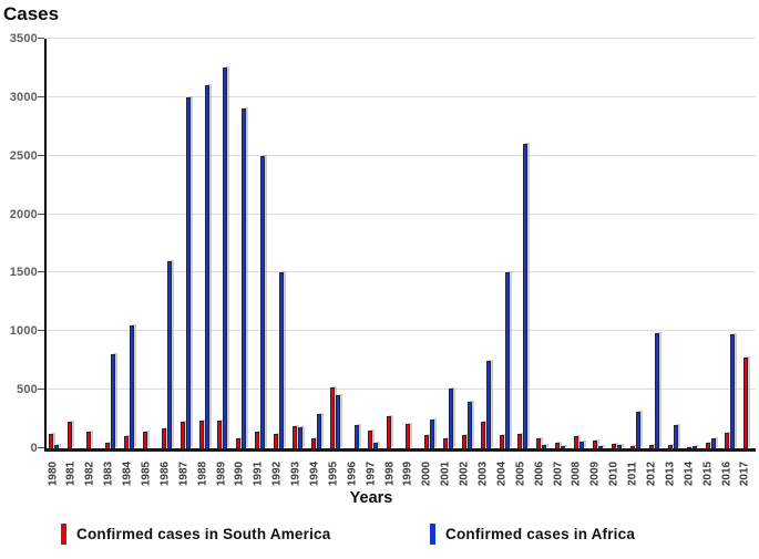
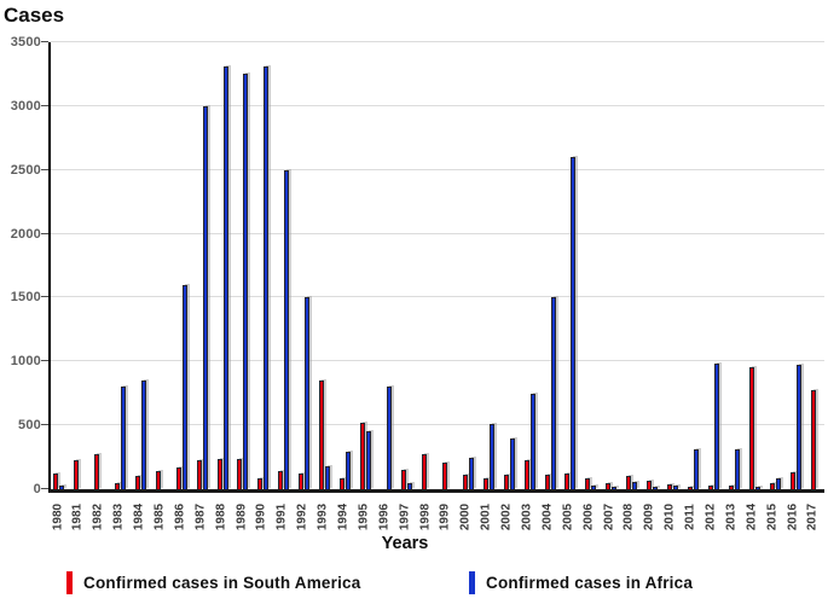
Confirmed cases in South America/1982: 140 -> 270
Confirmed cases in Africa/1984: 1050 -> 850
Confirmed cases in Africa/1988: 3100 -> 3310
Confirmed cases in Africa/1990: 2900 -> 3310
Confirmed cases in South America/1993: 190 -> 850
Confirmed cases in Africa/1996: 200 -> 800
Confirmed cases in Africa/2013: 200 -> 310
Confirmed cases in South America/2014: 10 -> 960
